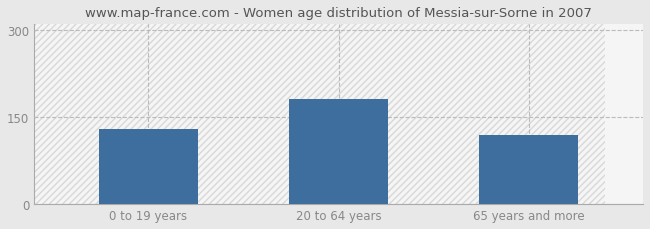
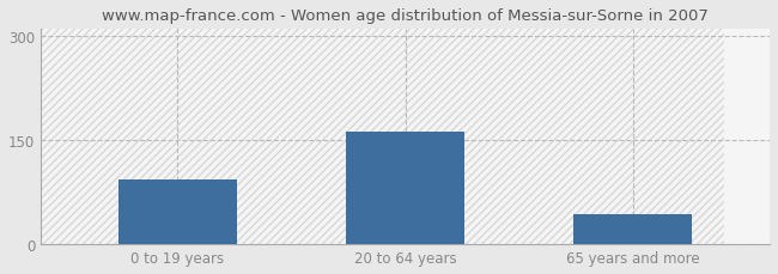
0 to 19 years: 130 -> 94
20 to 64 years: 182 -> 162
65 years and more: 120 -> 44
